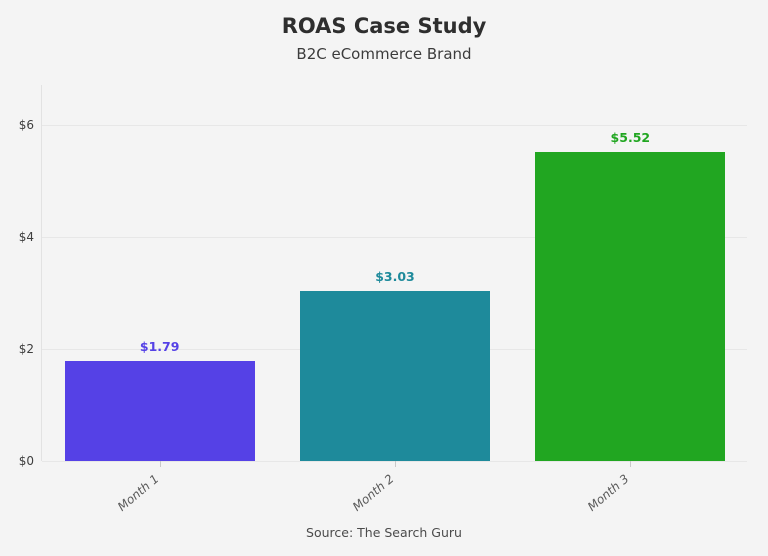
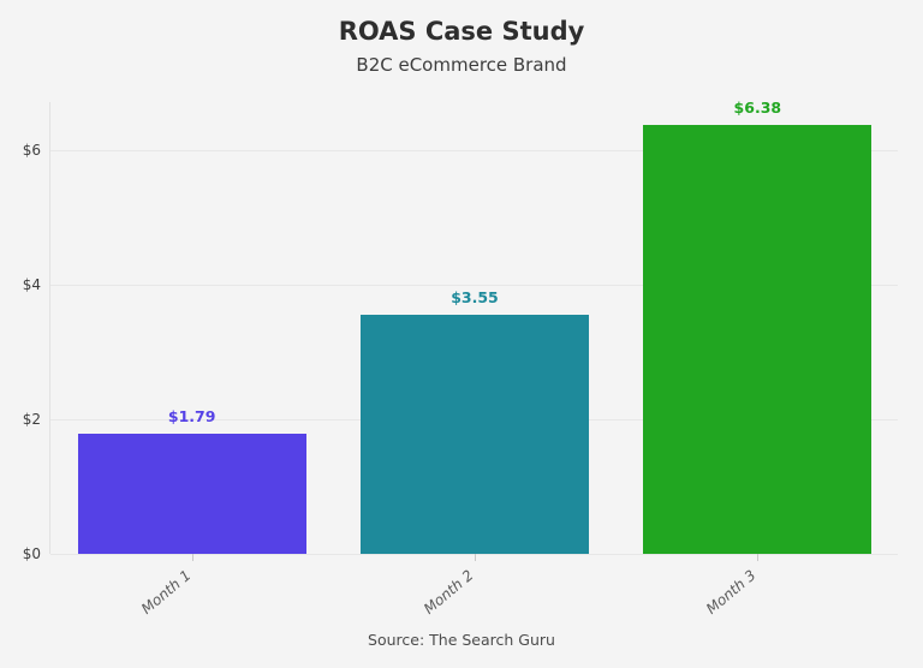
Month 2: $3.03 -> $3.55
Month 3: $5.52 -> $6.38
